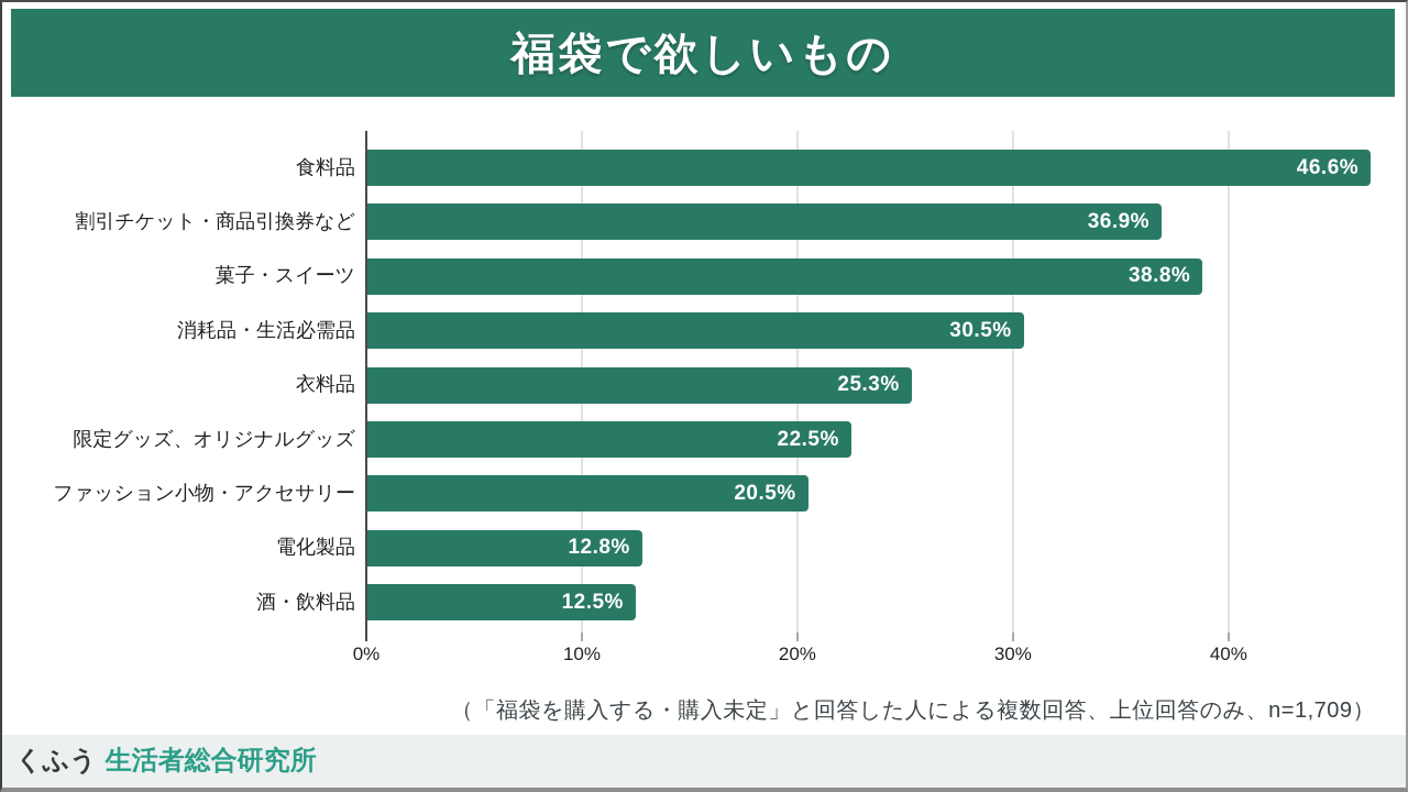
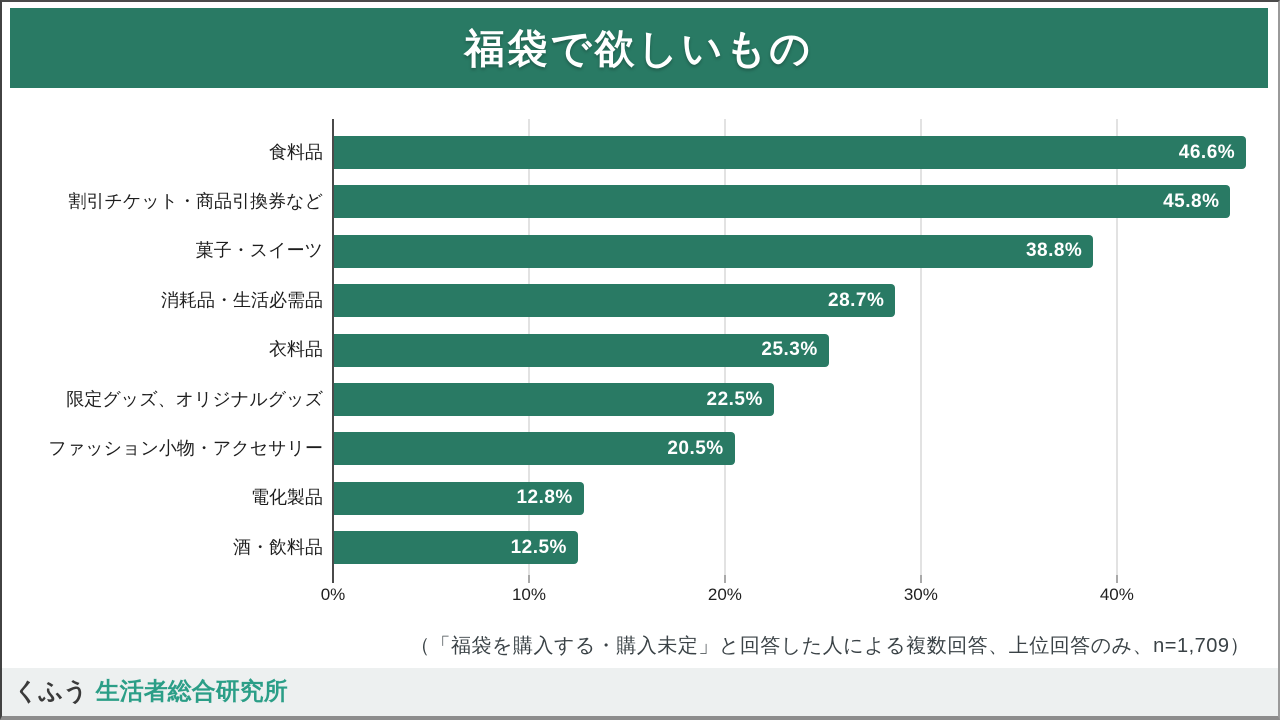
割引チケット・商品引換券など: 36.9% -> 45.8%
消耗品・生活必需品: 30.5% -> 28.7%
